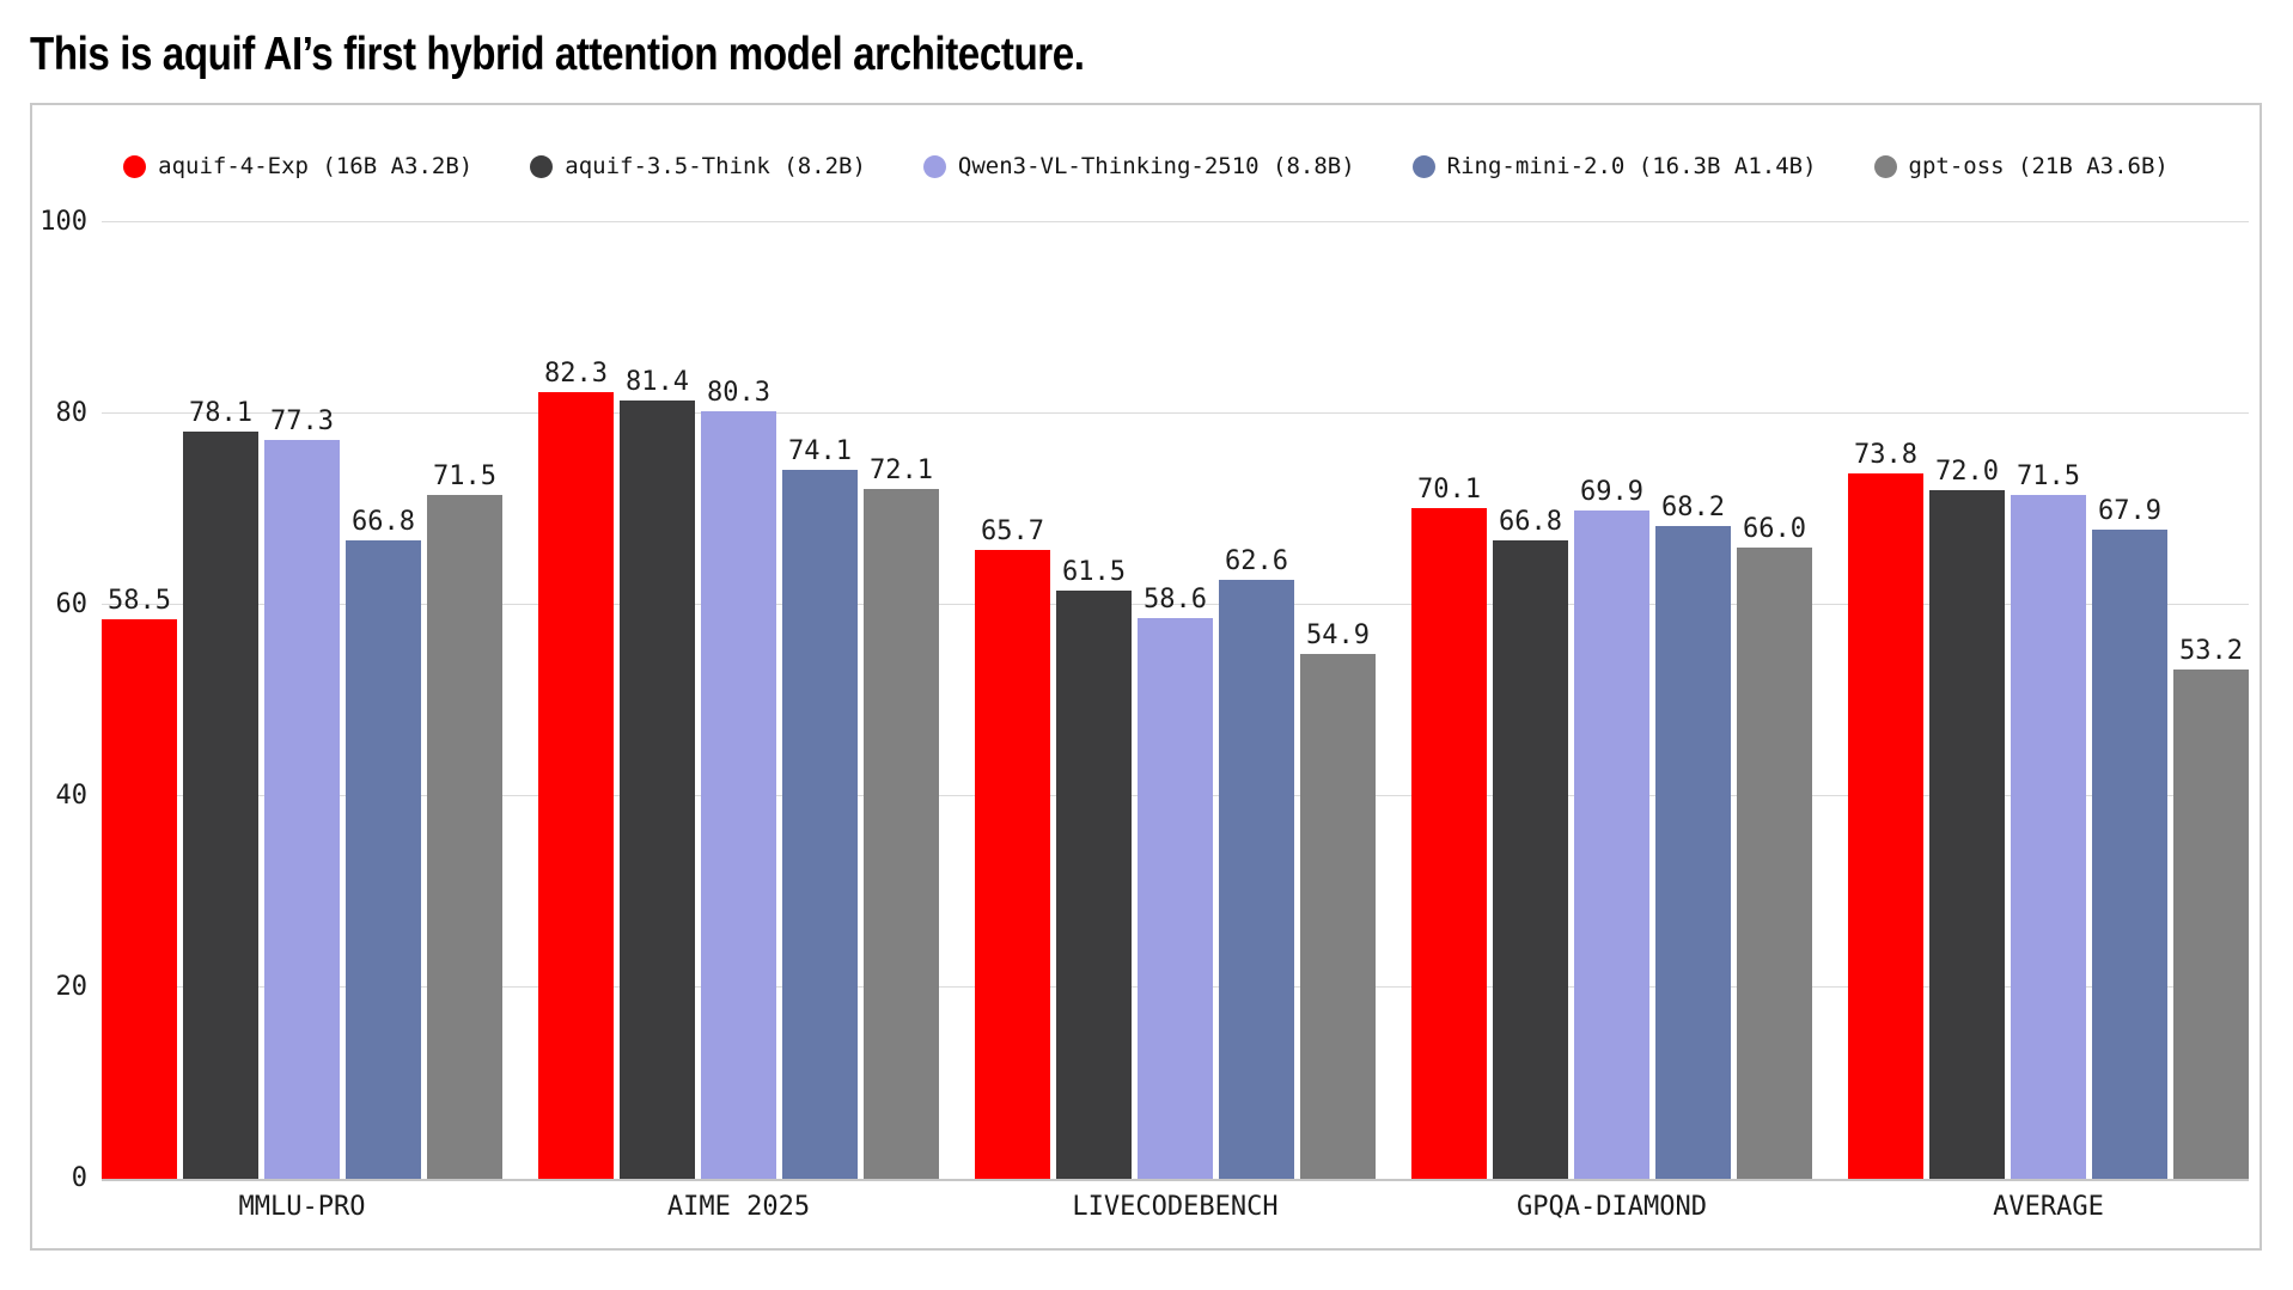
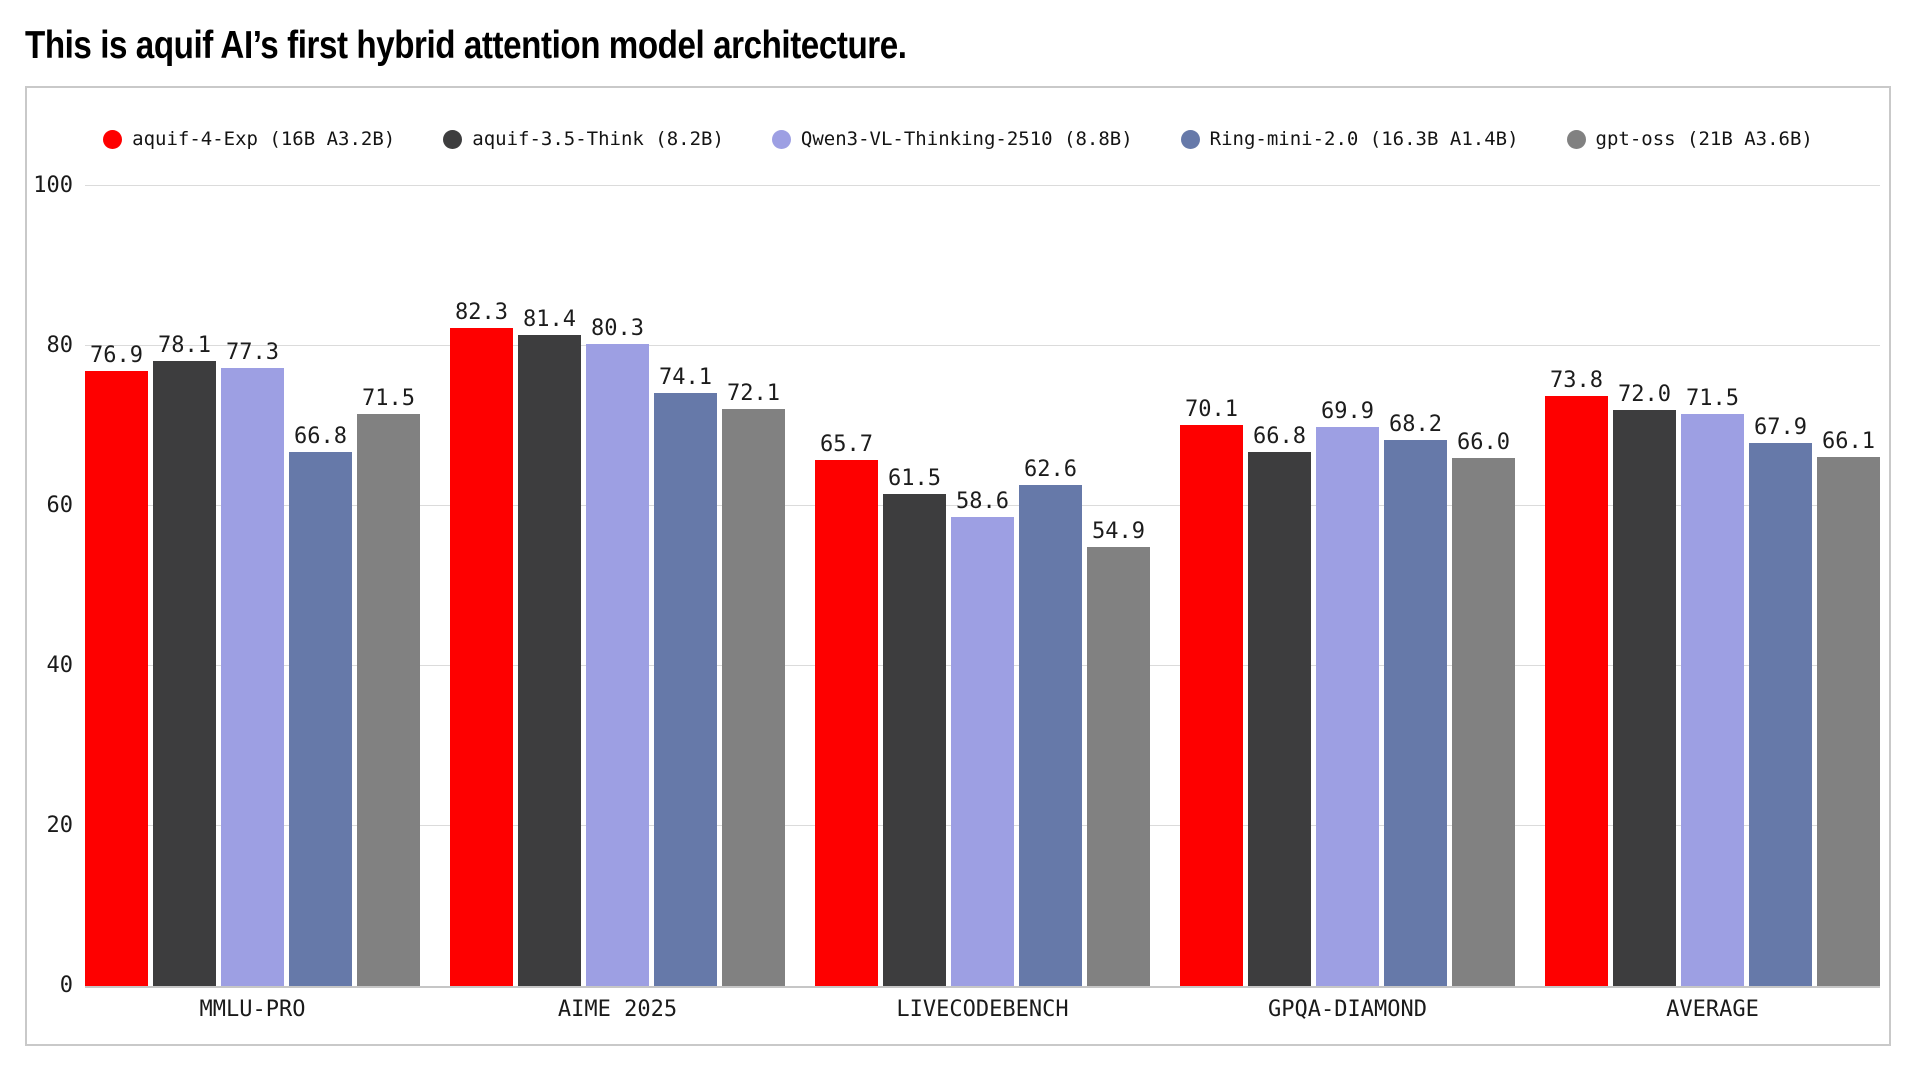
aquif-4-Exp (16B A3.2B)/MMLU-PRO: 58.5 -> 76.9
gpt-oss (21B A3.6B)/AVERAGE: 53.2 -> 66.1
